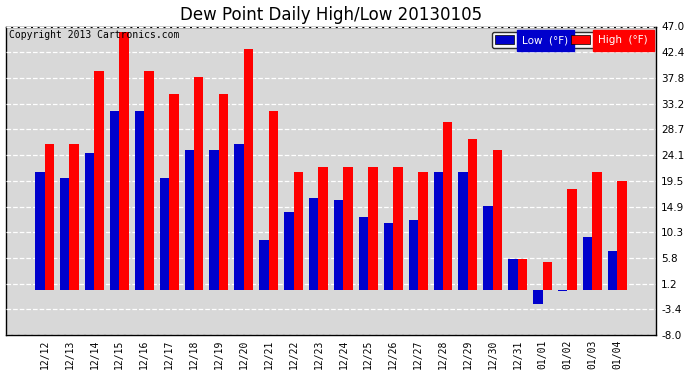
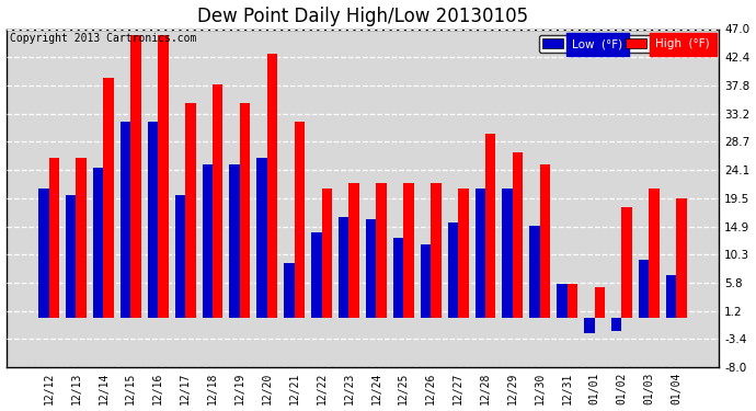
High (°F)/12/16: 39.0 -> 46.0
Low (°F)/12/27: 12.6 -> 15.5
Low (°F)/01/02: -0.2 -> -2.0
